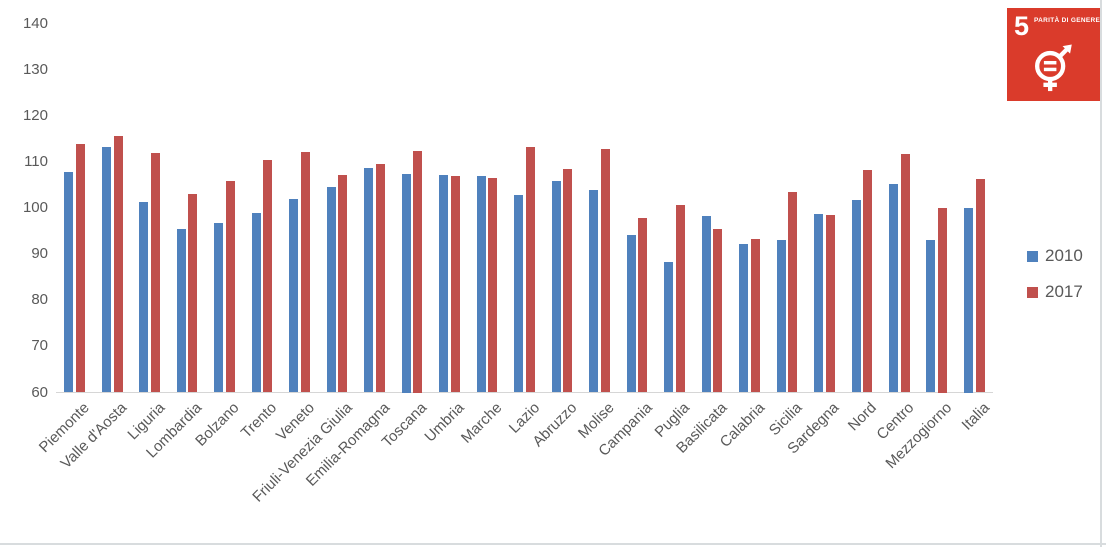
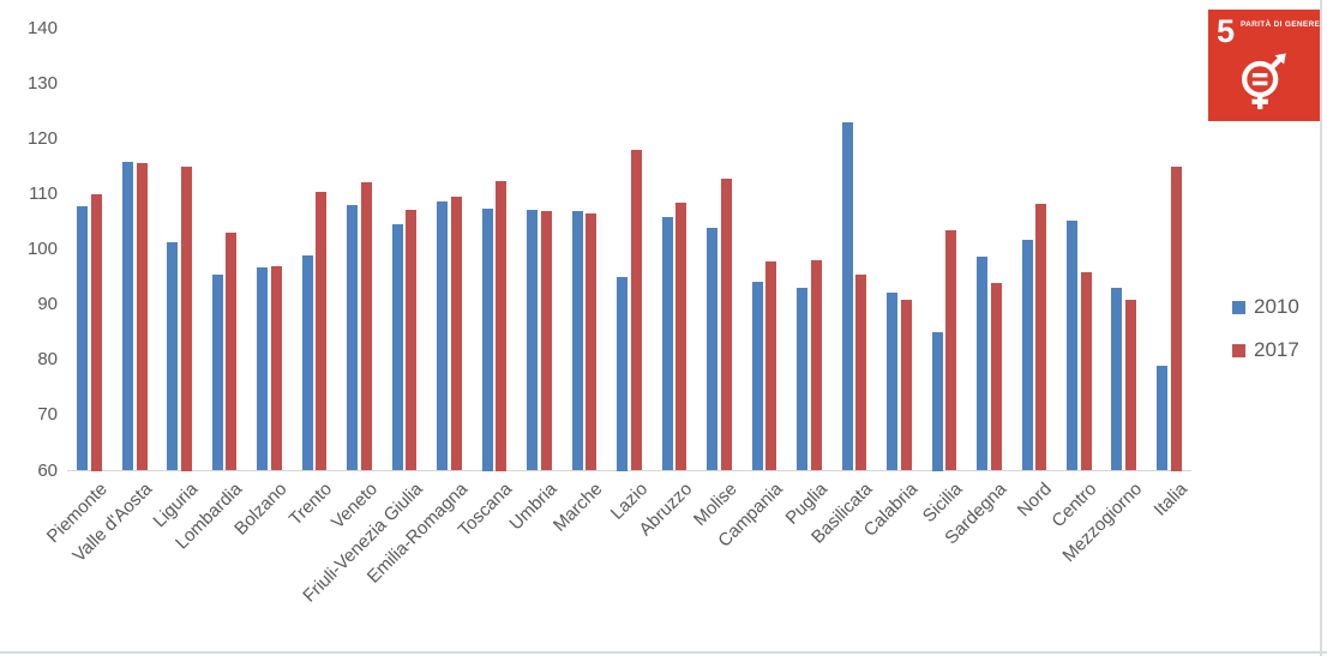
2017/Piemonte: 114 -> 110
2010/Valle d'Aosta: 113 -> 116
2017/Liguria: 112 -> 115
2017/Bolzano: 106 -> 97
2010/Veneto: 102 -> 108
2010/Lazio: 103 -> 95
2017/Lazio: 113 -> 118
2010/Puglia: 88 -> 93
2017/Puglia: 101 -> 98
2010/Basilicata: 98 -> 123
2017/Calabria: 93 -> 91
2010/Sicilia: 93 -> 85
2017/Sardegna: 98 -> 94
2017/Centro: 112 -> 96
2017/Mezzogiorno: 100 -> 91
2010/Italia: 100 -> 79
2017/Italia: 106 -> 115
